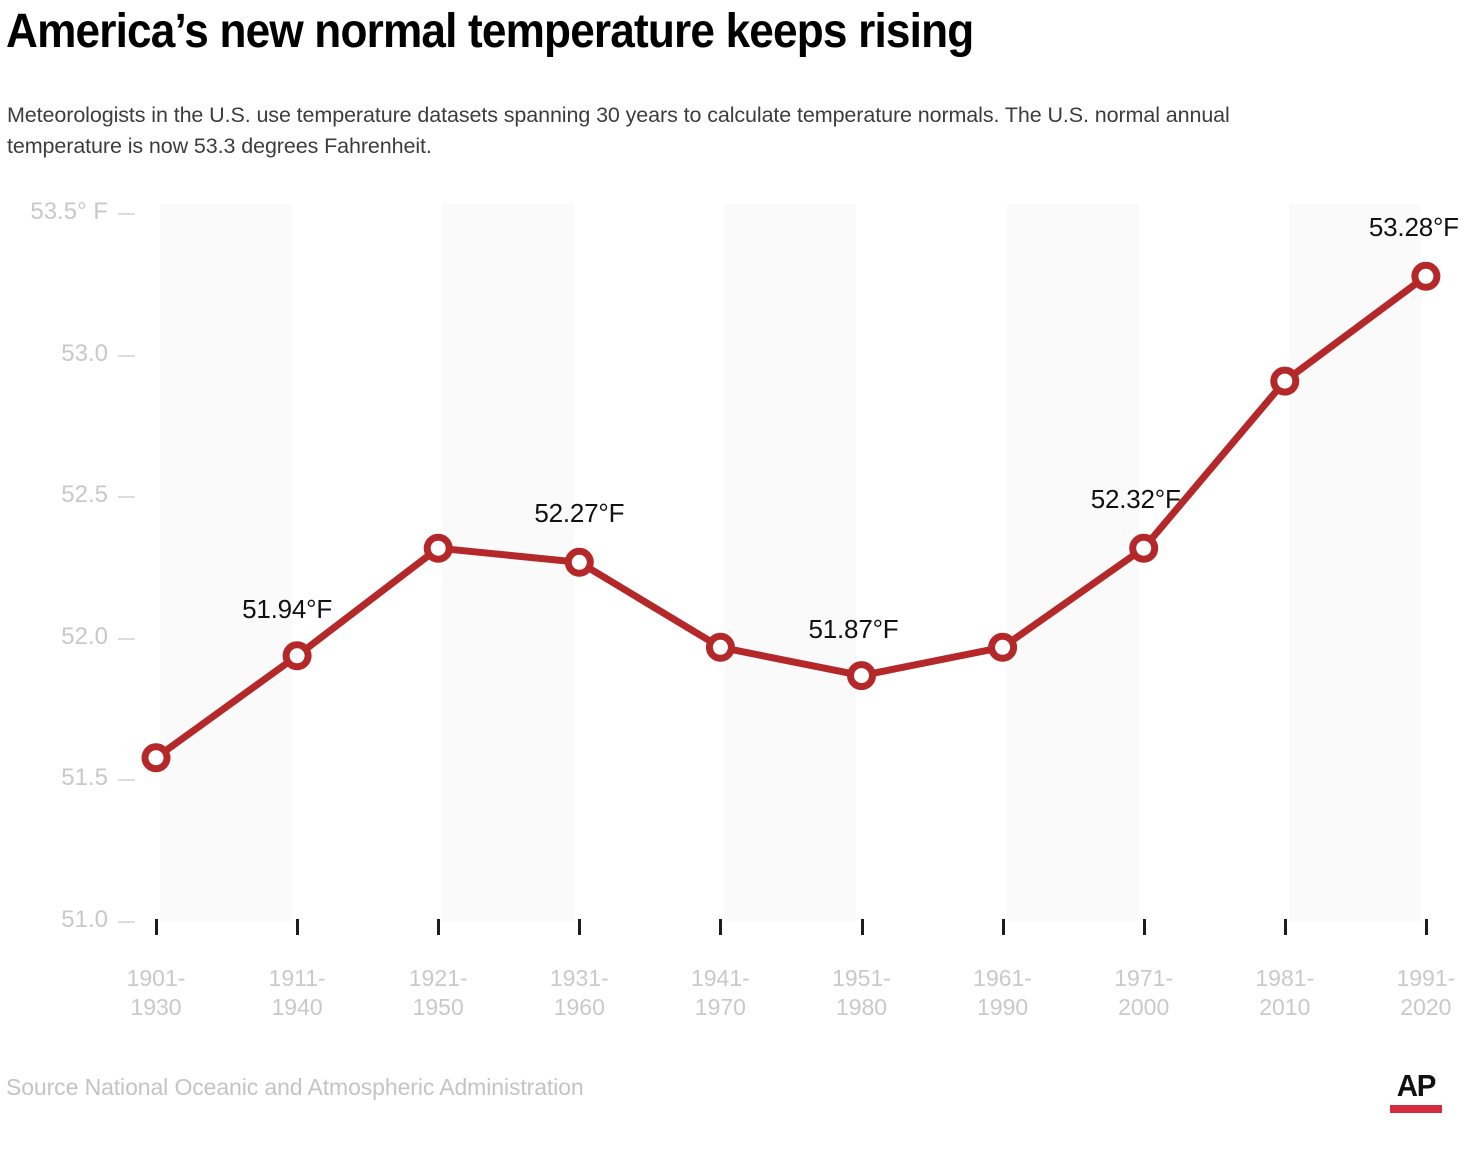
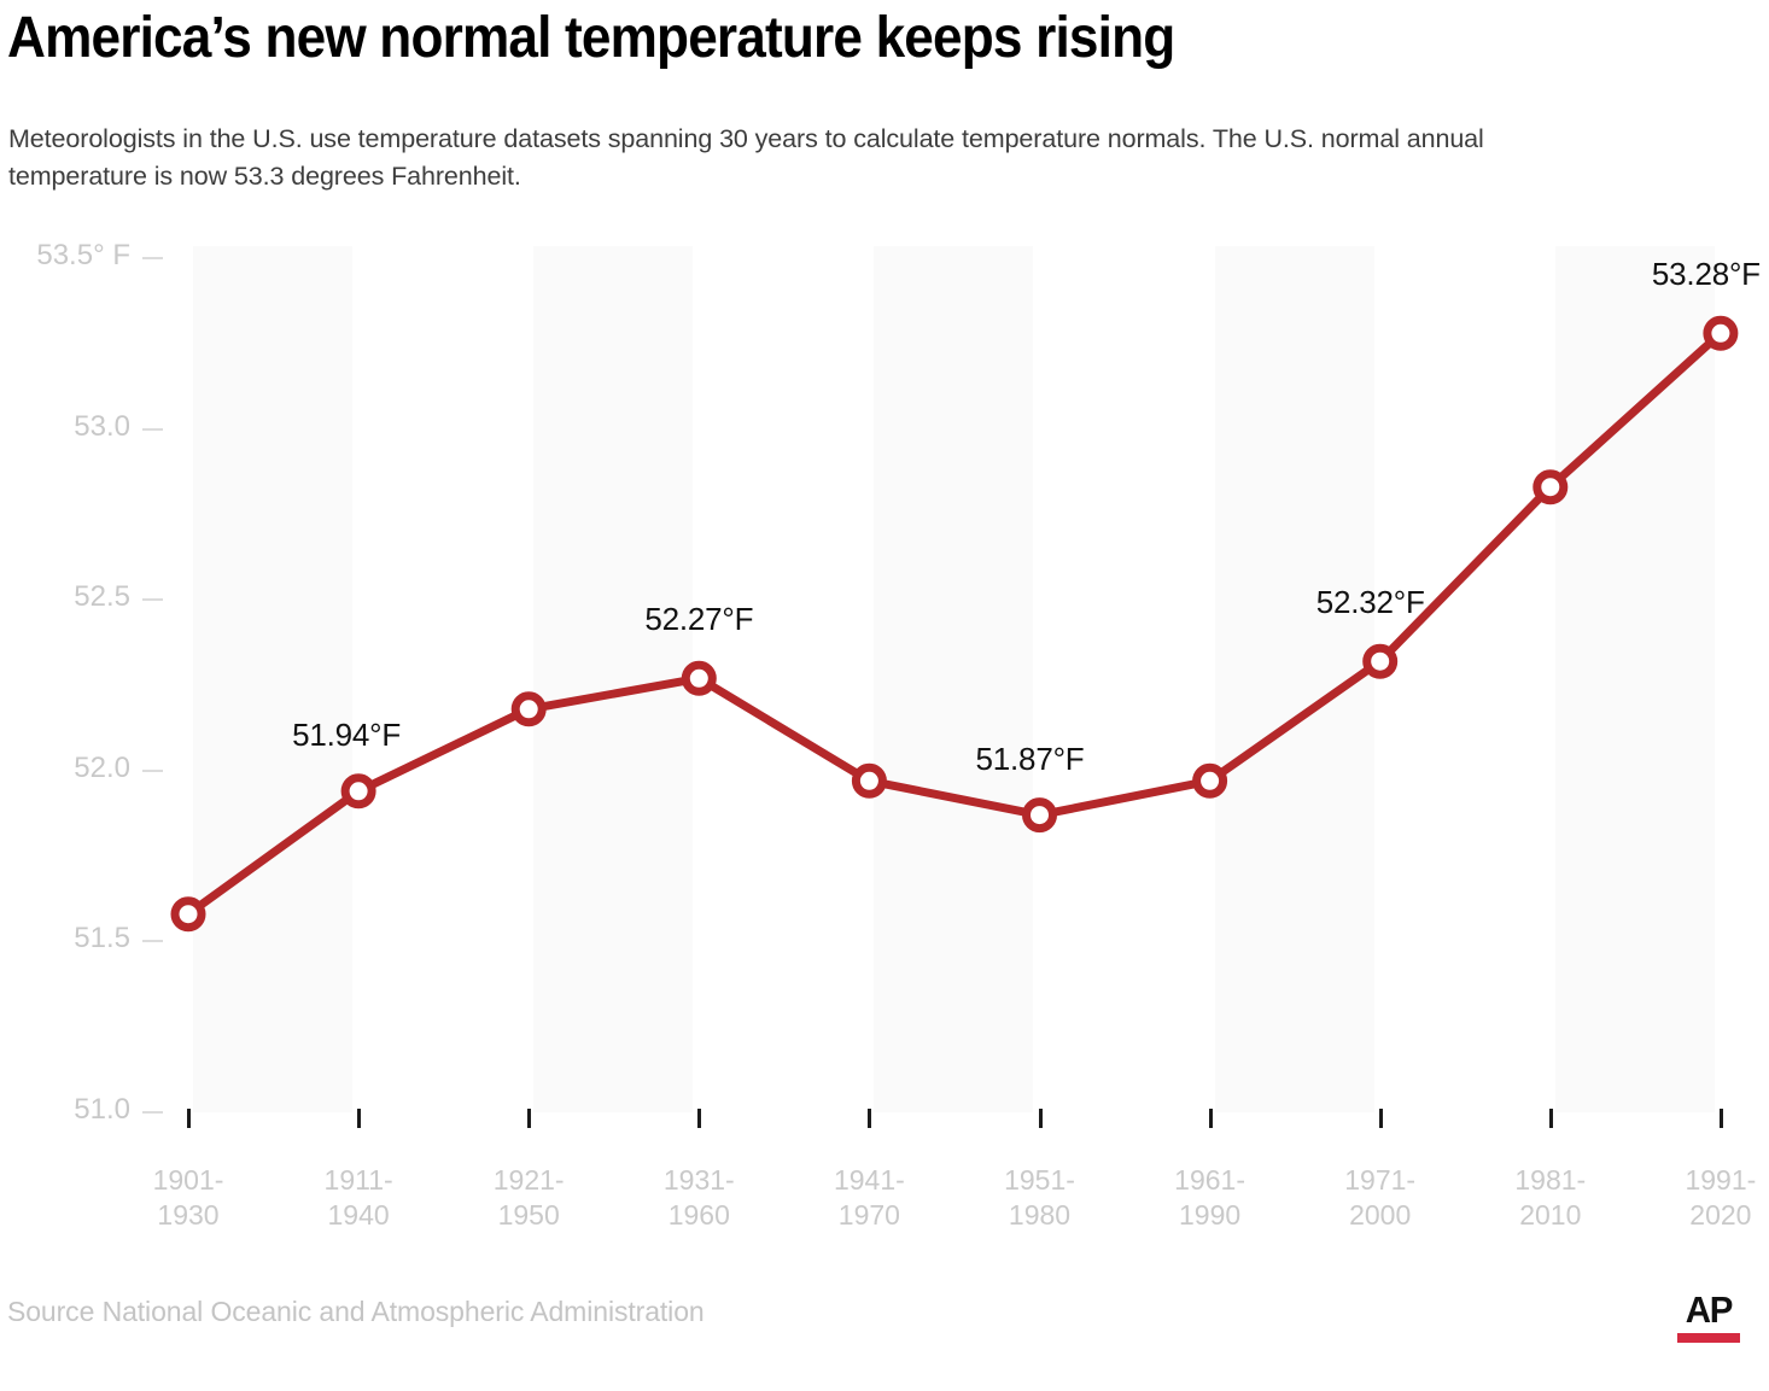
1921- 1950: 52.32 -> 52.18
1981- 2010: 52.91 -> 52.83
